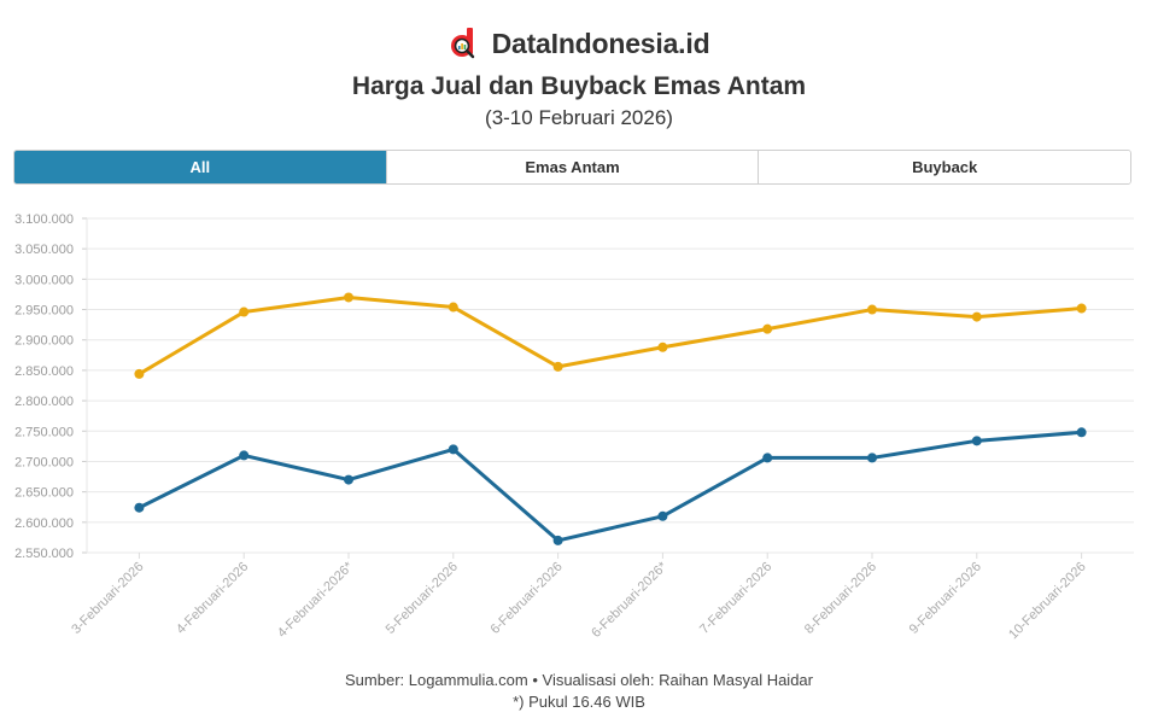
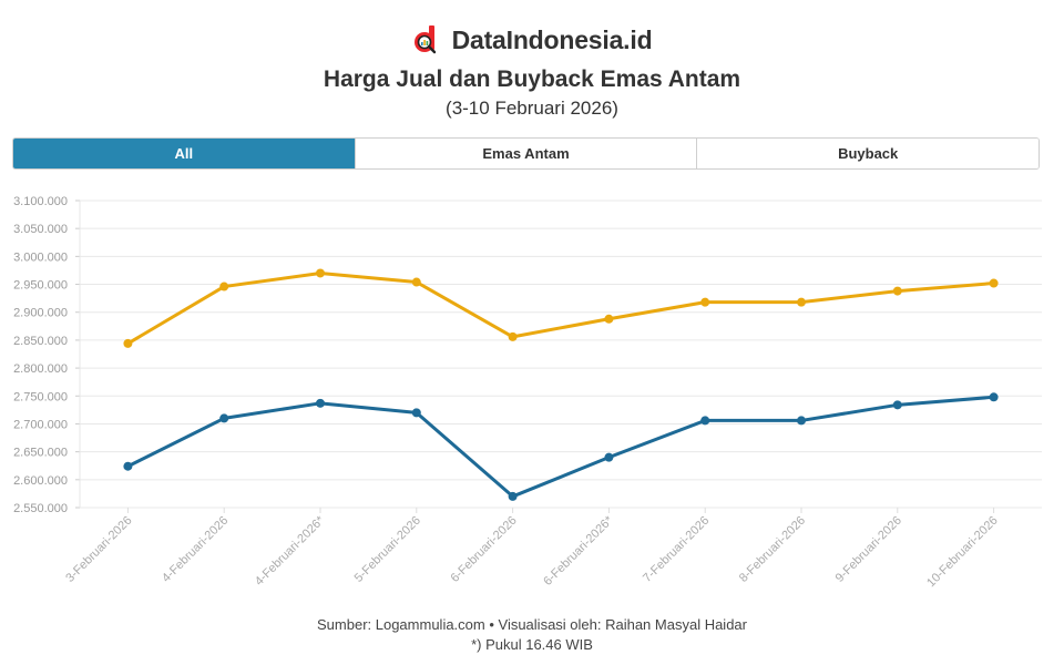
Buyback/4-Februari-2026*: 2670000 -> 2740000
Buyback/6-Februari-2026*: 2610000 -> 2640000
Emas Antam/8-Februari-2026: 2950000 -> 2920000
